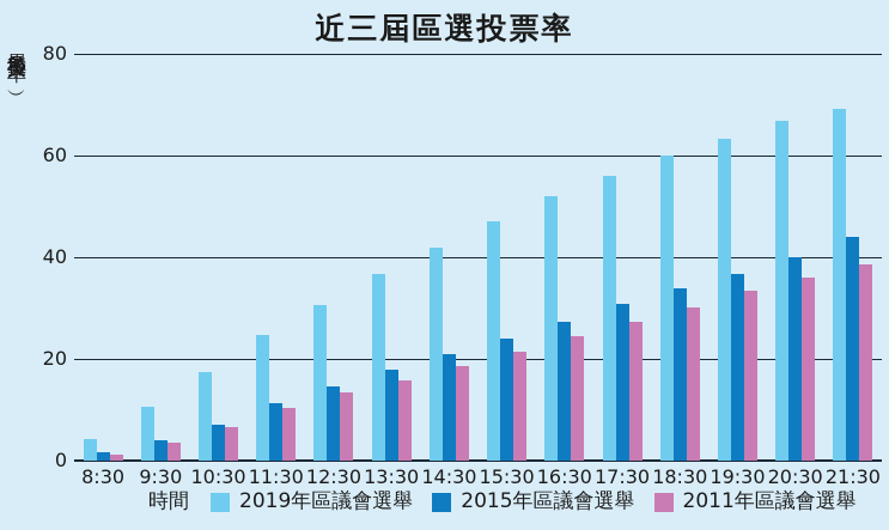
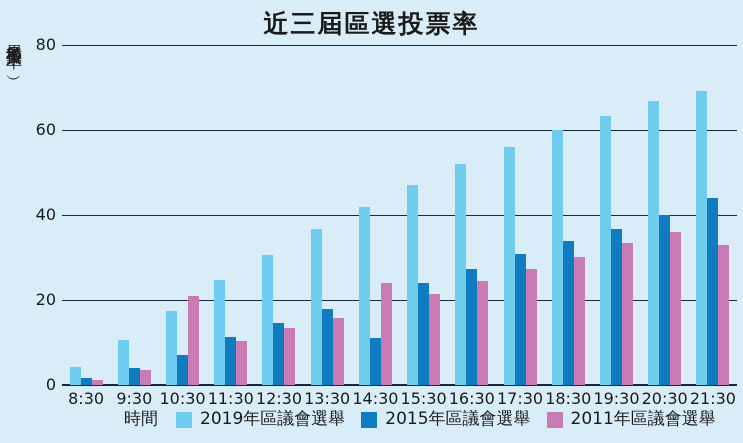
2011年區議會選舉/10:30: 7 -> 21
2015年區議會選舉/14:30: 21 -> 11
2011年區議會選舉/14:30: 19 -> 24
2011年區議會選舉/21:30: 39 -> 33
